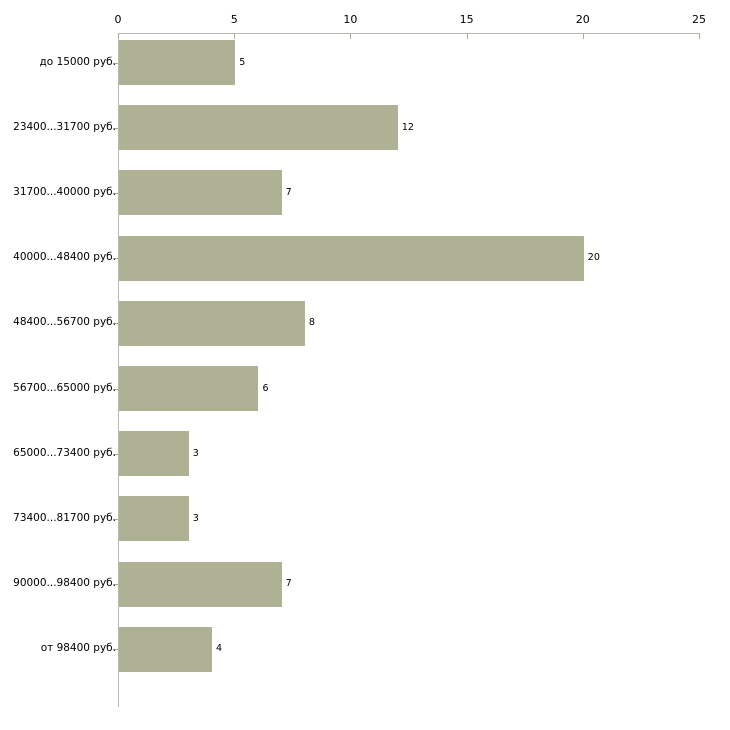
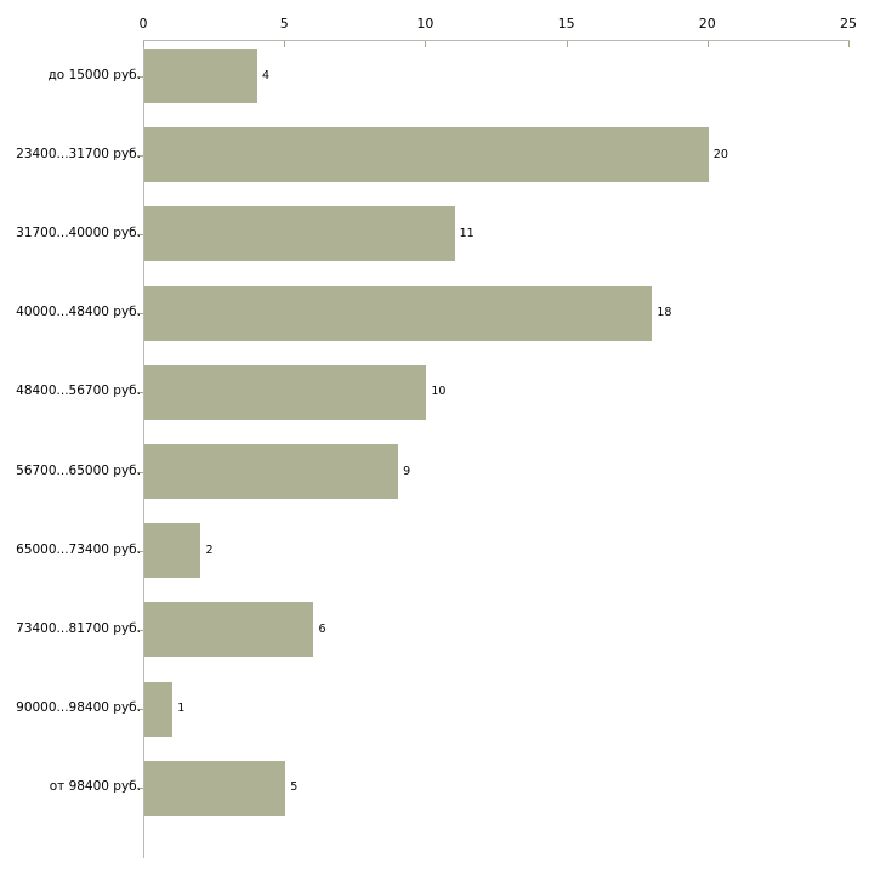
до 15000 руб.: 5 -> 4
23400...31700 руб.: 12 -> 20
31700...40000 руб.: 7 -> 11
40000...48400 руб.: 20 -> 18
48400...56700 руб.: 8 -> 10
56700...65000 руб.: 6 -> 9
65000...73400 руб.: 3 -> 2
73400...81700 руб.: 3 -> 6
90000...98400 руб.: 7 -> 1
от 98400 руб.: 4 -> 5
